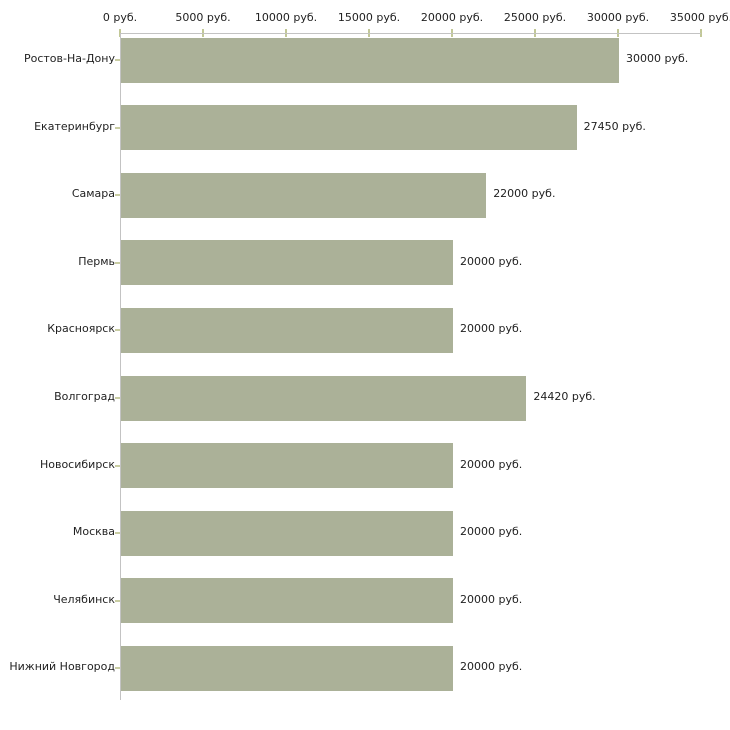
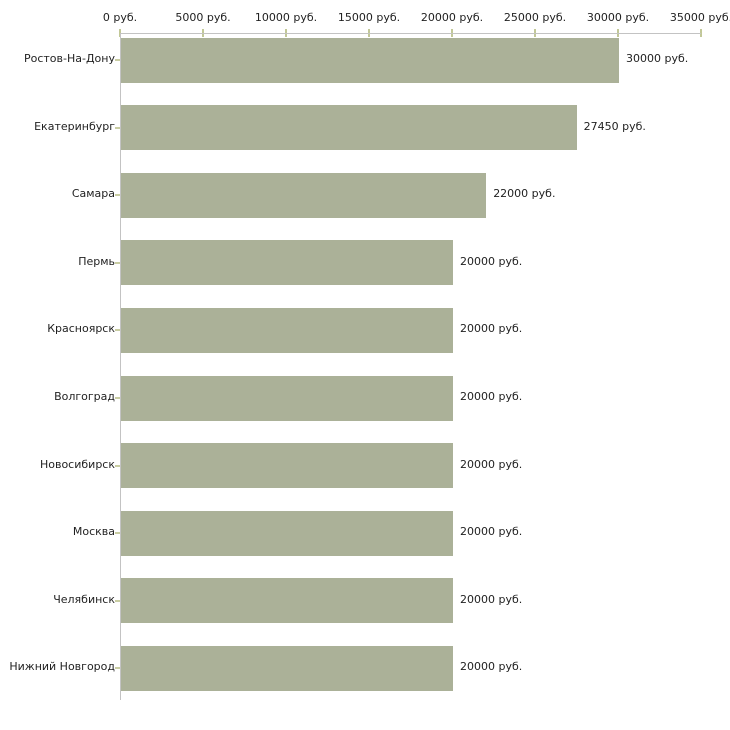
Волгоград: 24420 -> 20000
